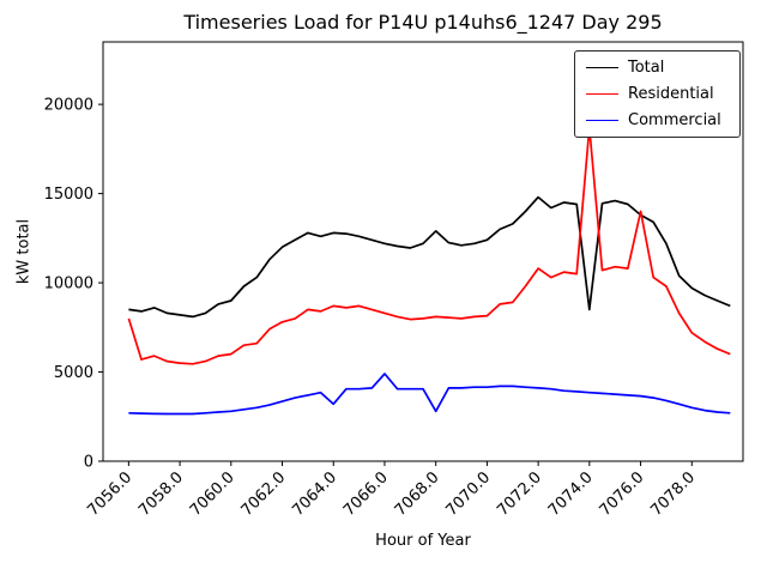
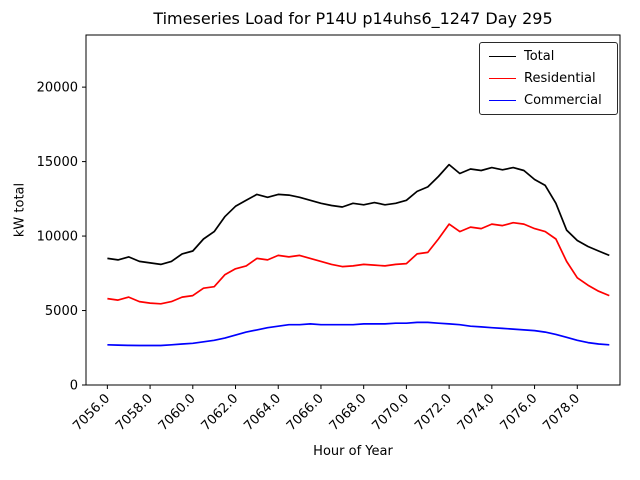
Residential/7056.0: 8000 -> 5800
Commercial/7064.0: 3200 -> 4000
Commercial/7066.0: 4900 -> 4000
Total/7068.0: 12900 -> 12100
Commercial/7068.0: 2800 -> 4100
Total/7074.0: 8500 -> 14600
Residential/7074.0: 18700 -> 10800
Residential/7076.0: 14000 -> 10500
